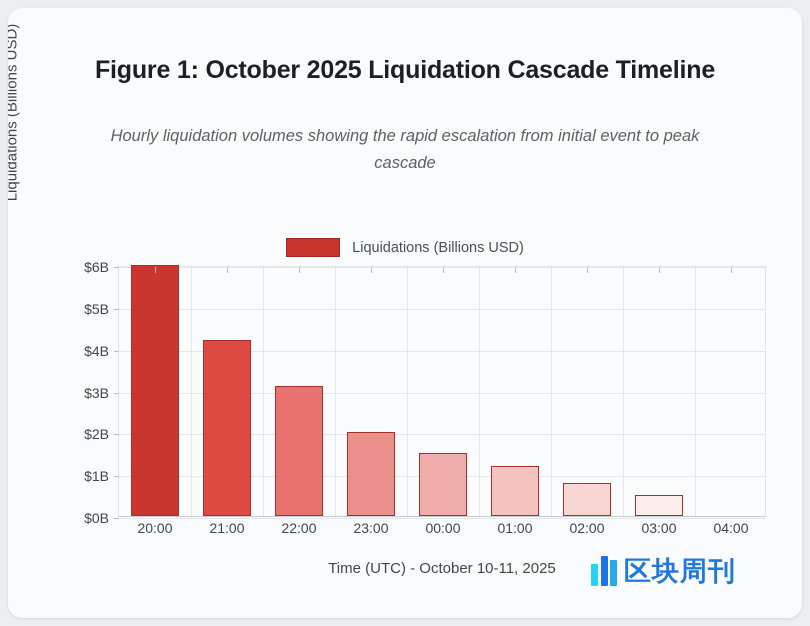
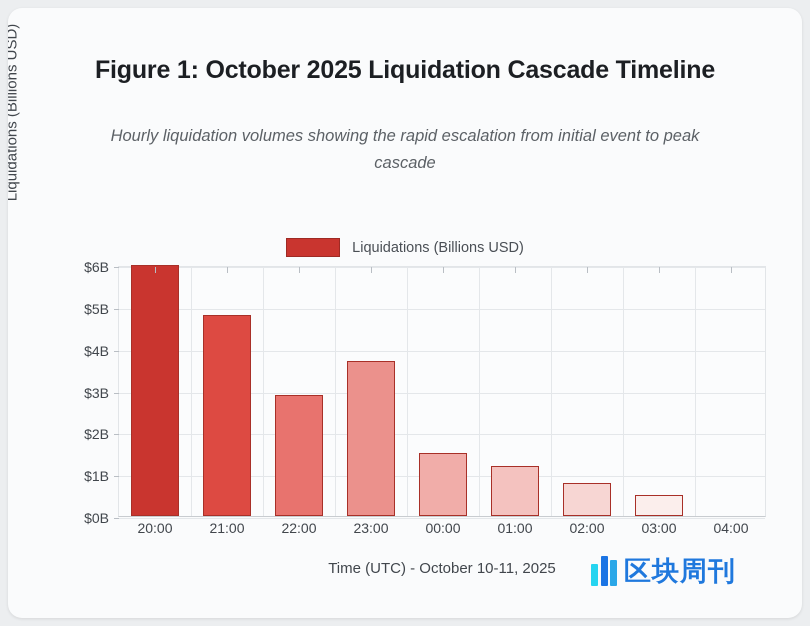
21:00: $4.2B -> $4.8B
22:00: $3.1B -> $2.9B
23:00: $2.0B -> $3.7B
